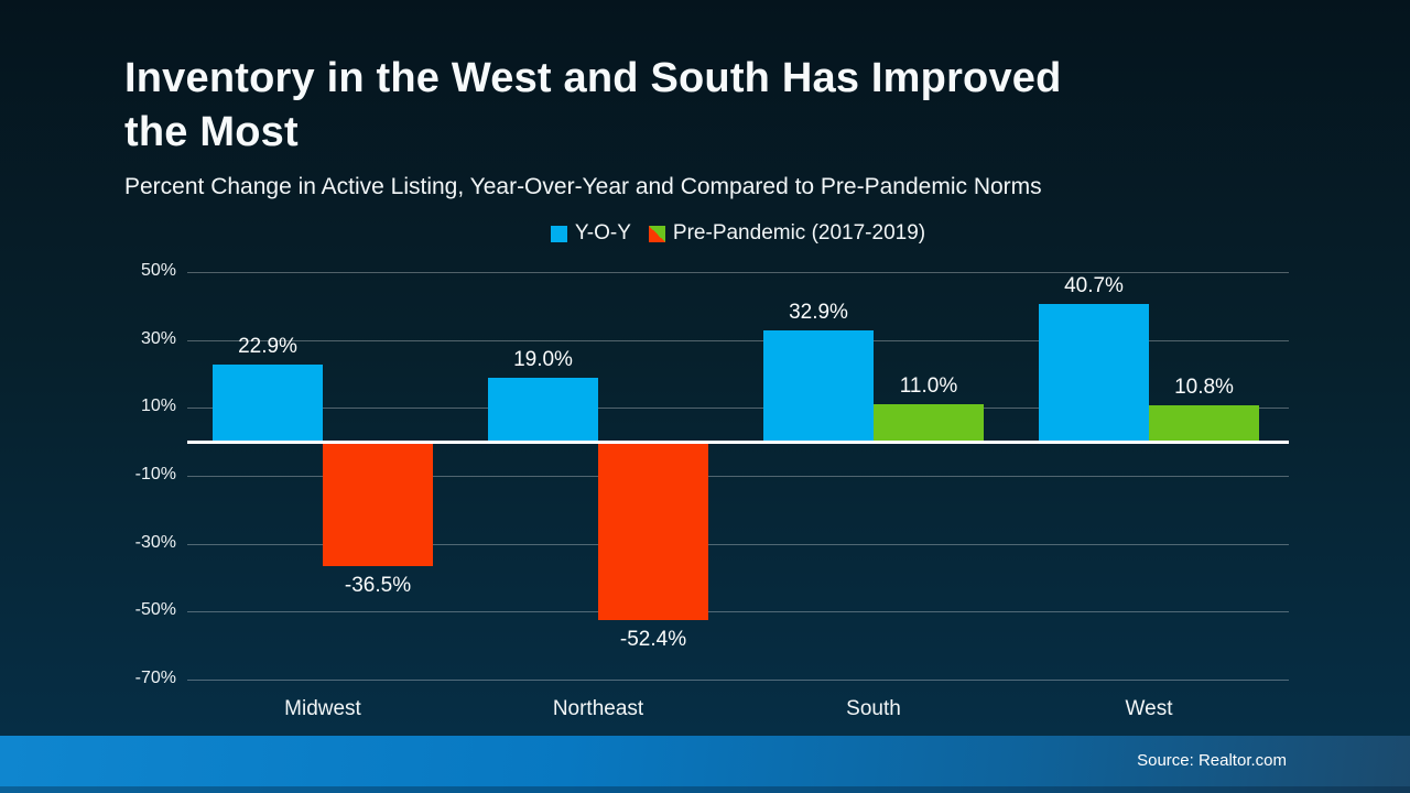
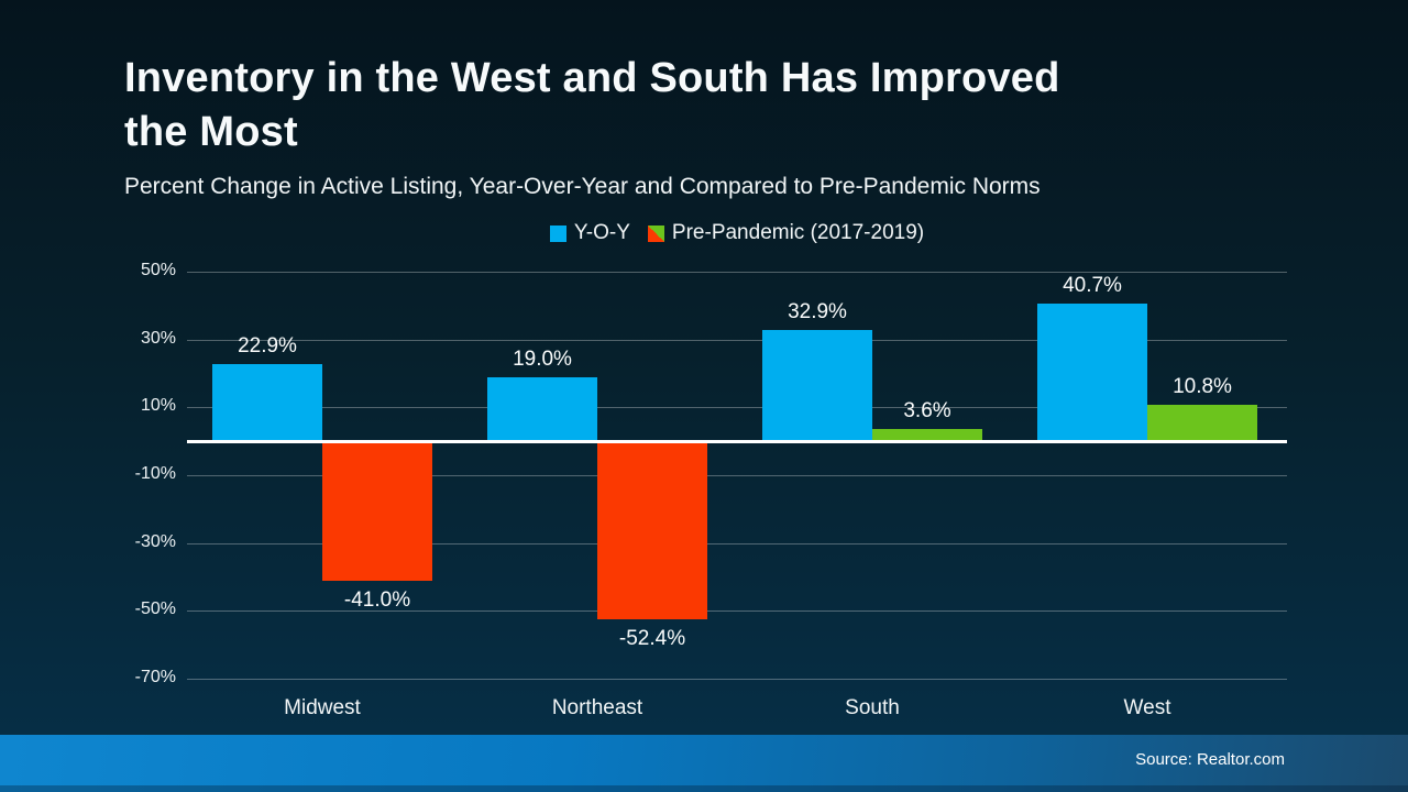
Pre-Pandemic (2017-2019)/Midwest: -36.5% -> -41.0%
Pre-Pandemic (2017-2019)/South: 11.0% -> 3.6%
